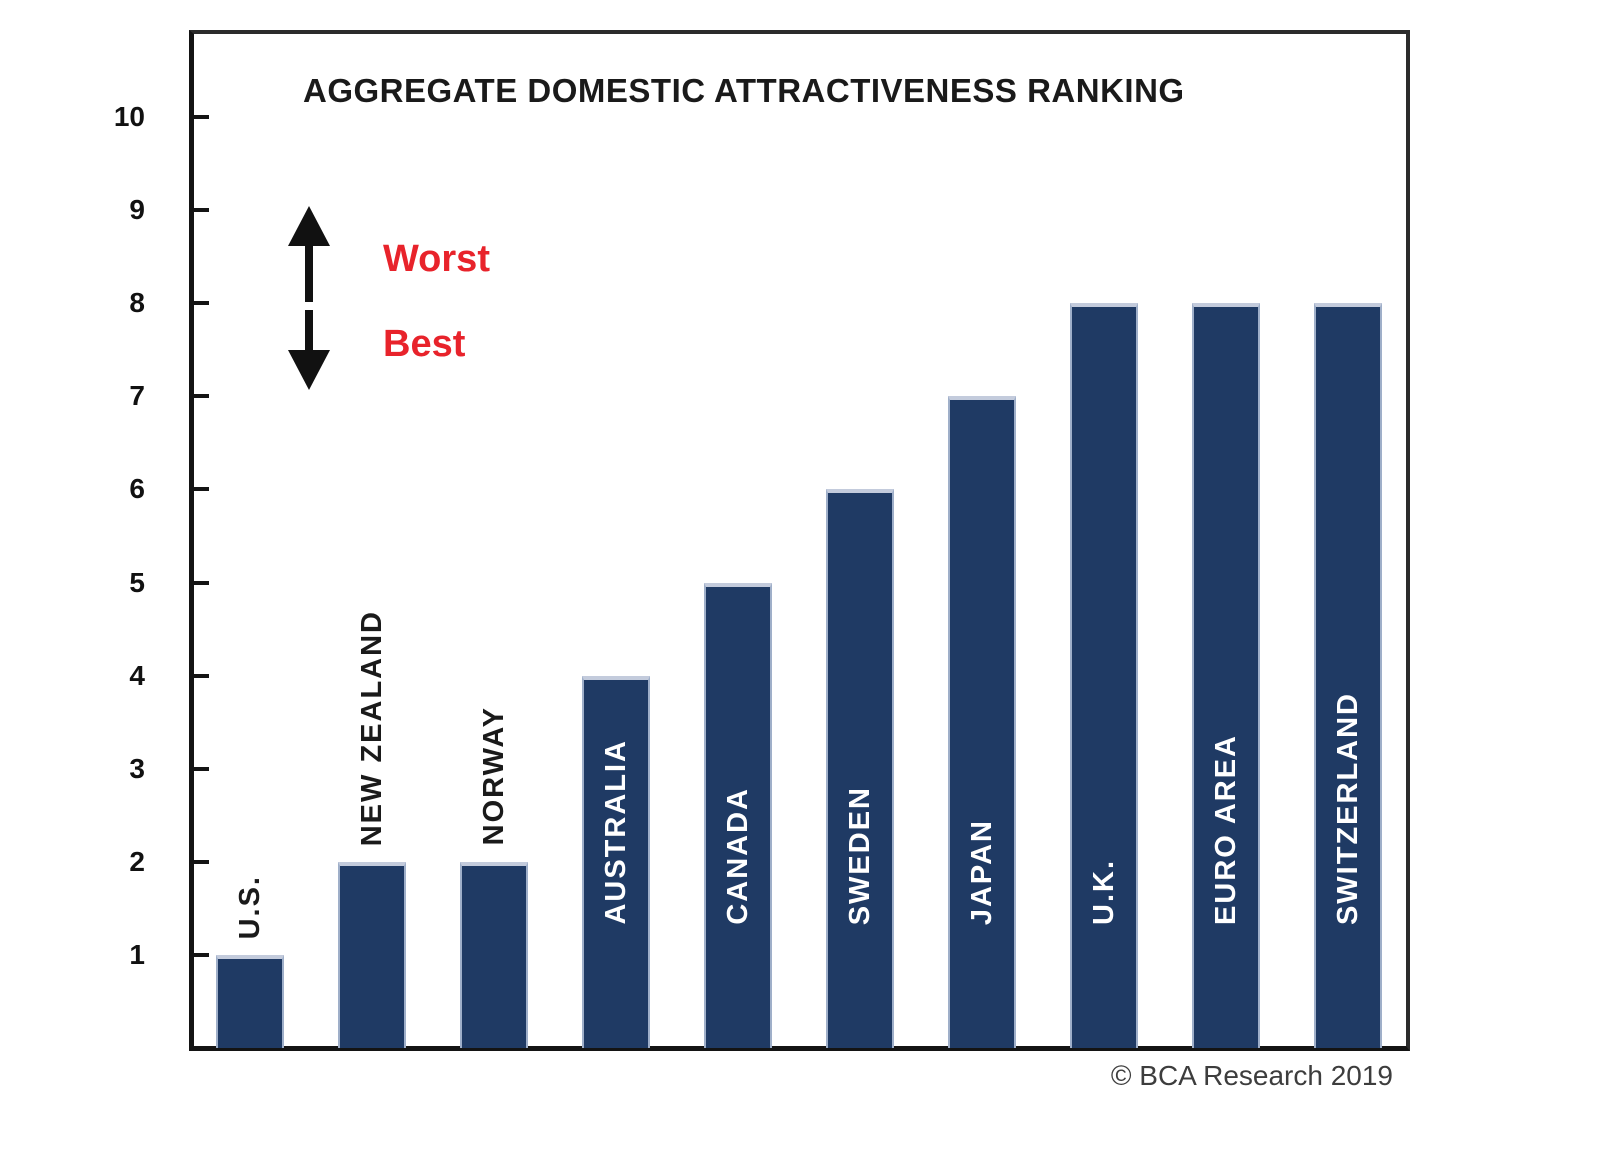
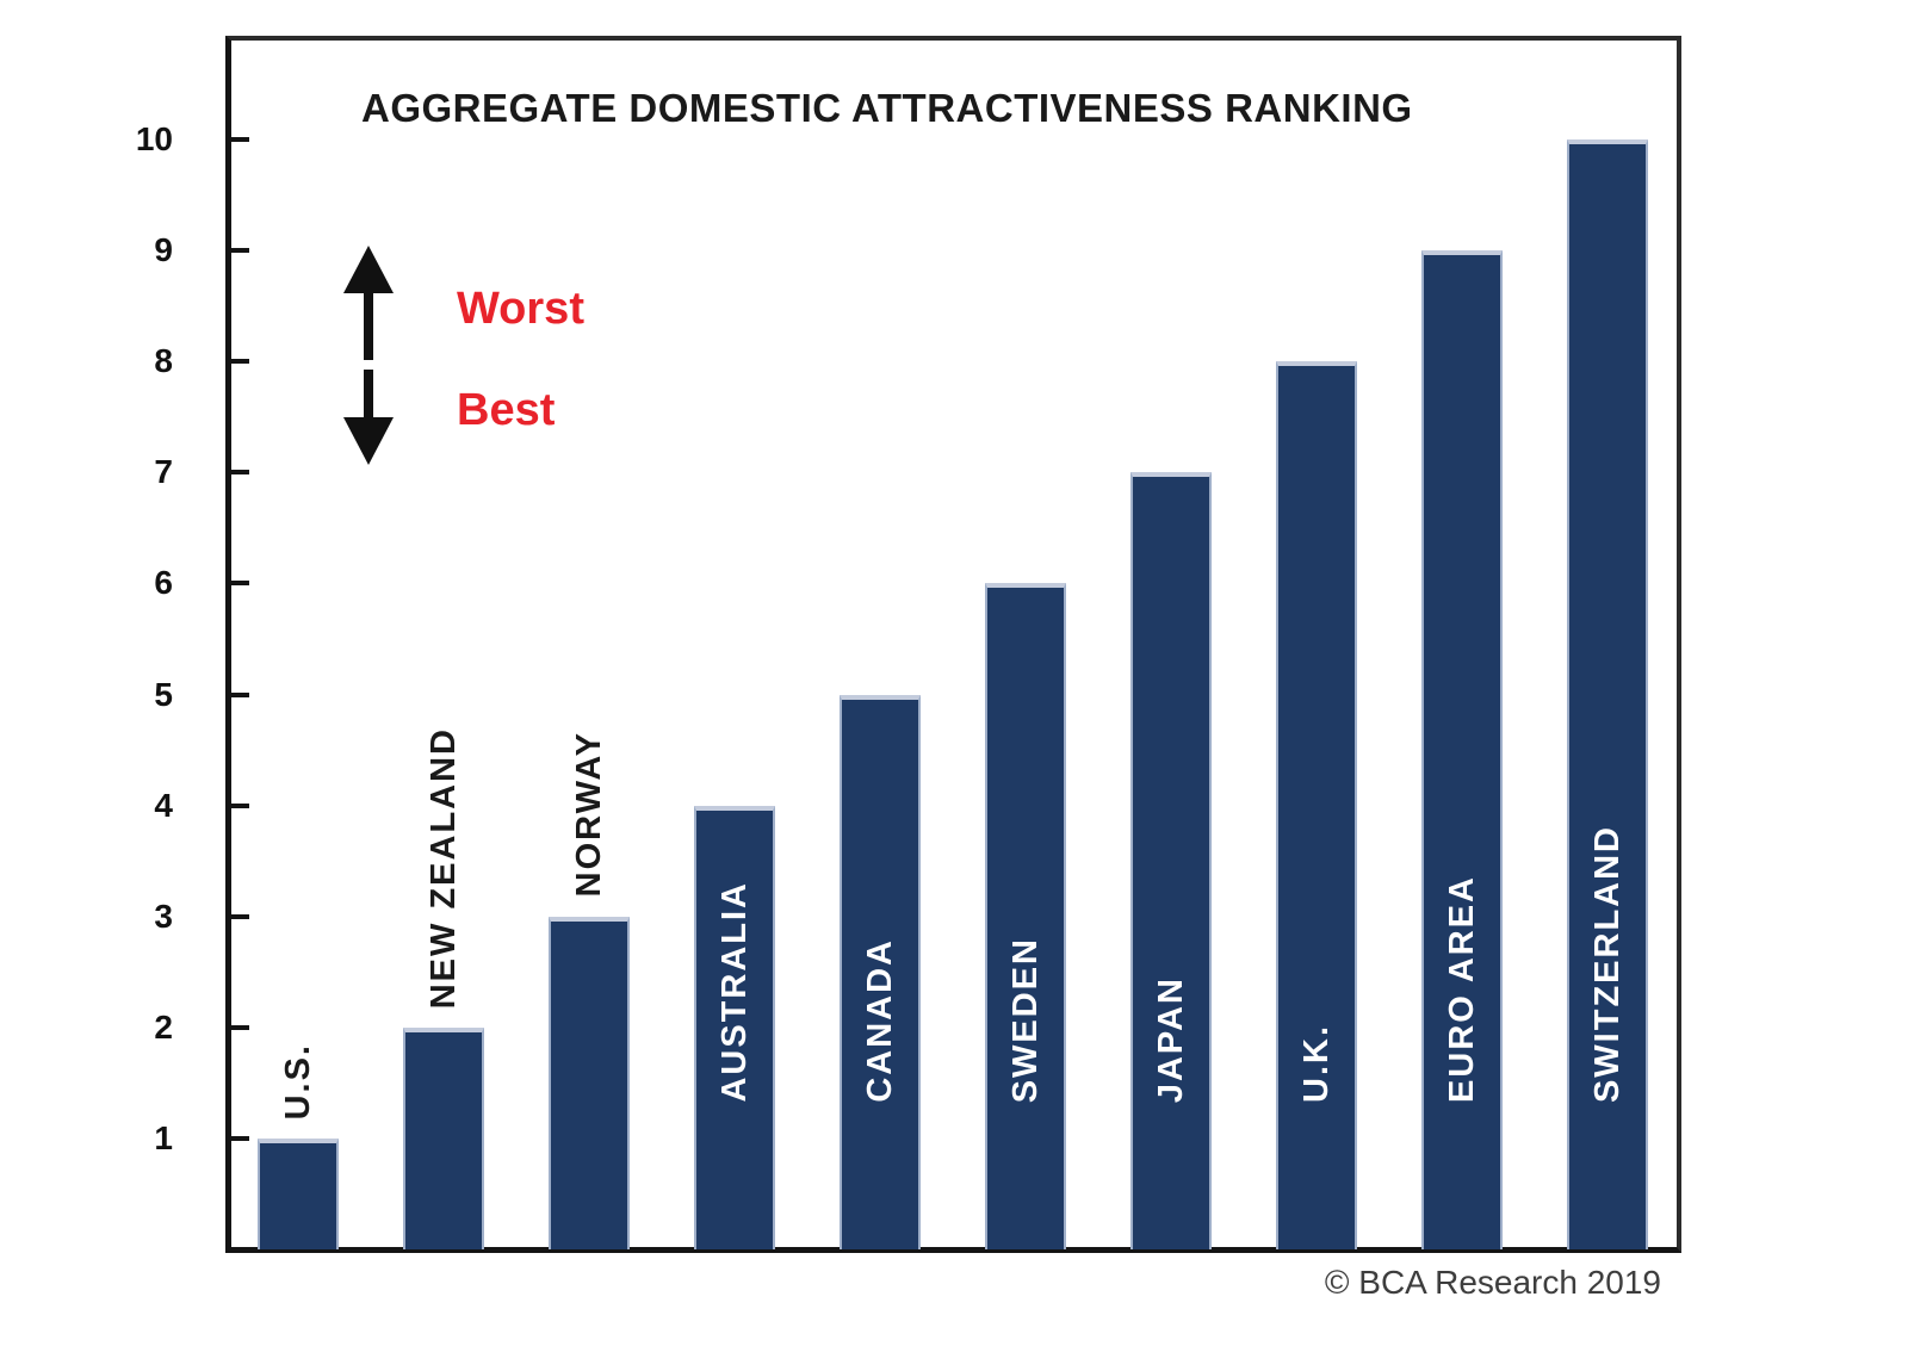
NORWAY: 2 -> 3
EURO AREA: 8 -> 9
SWITZERLAND: 8 -> 10
